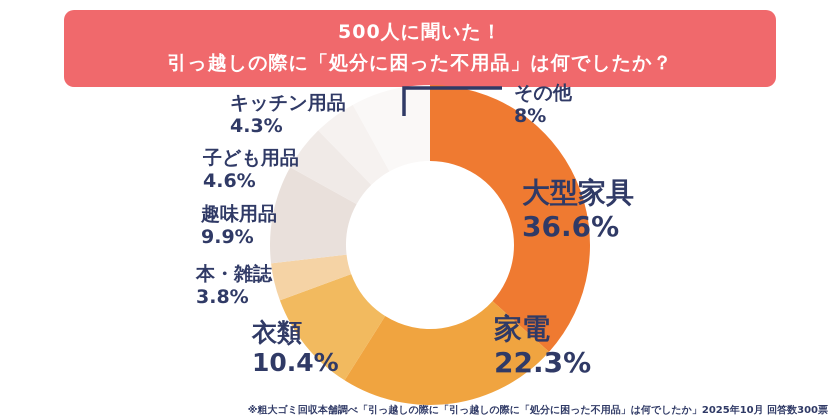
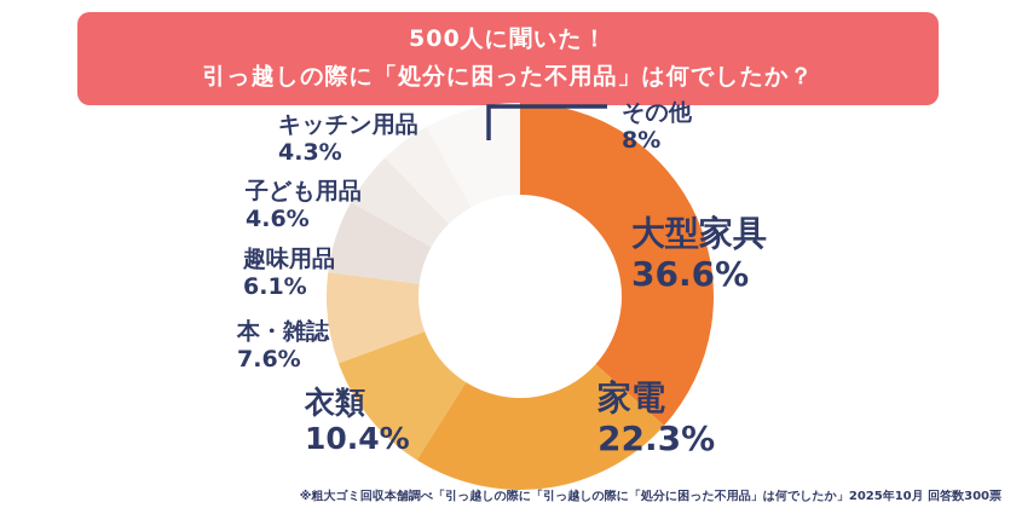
本・雑誌: 3.8% -> 7.6%
趣味用品: 9.9% -> 6.1%
